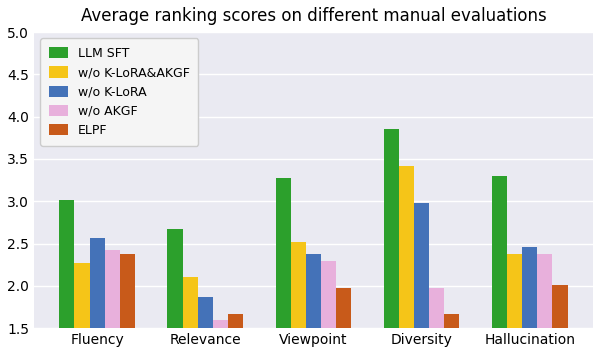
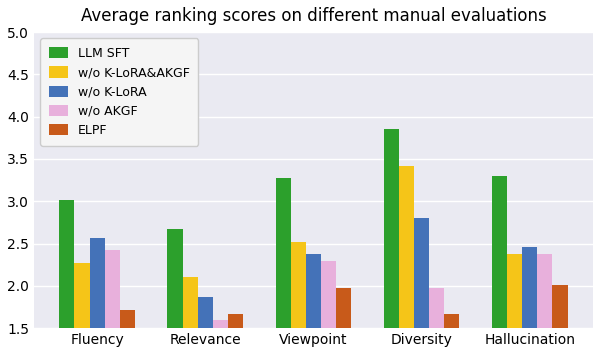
ELPF/Fluency: 2.38 -> 1.72
w/o K-LoRA/Diversity: 2.98 -> 2.80
